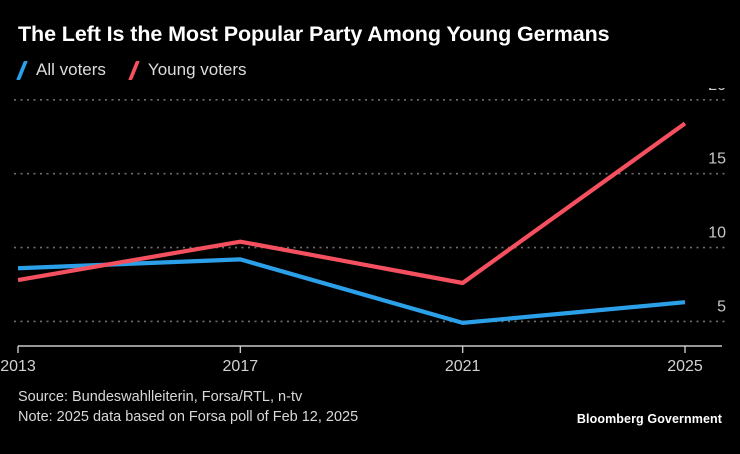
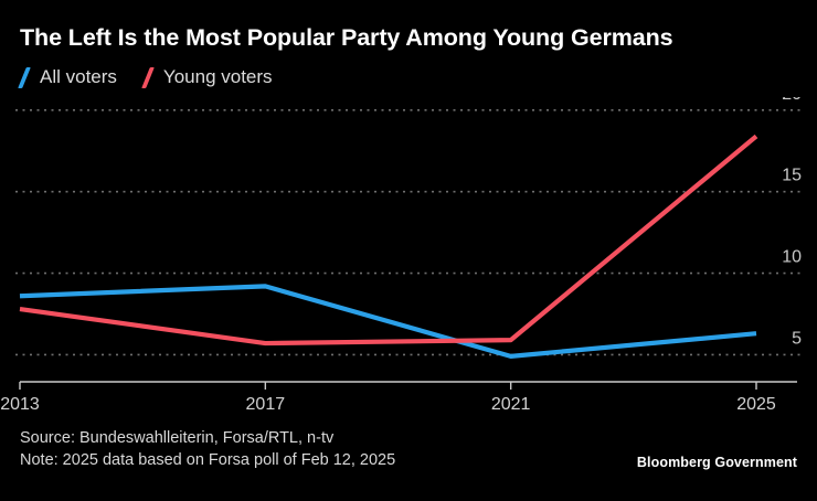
Young voters/2017: 10.4 -> 5.7
Young voters/2021: 7.6 -> 5.9
